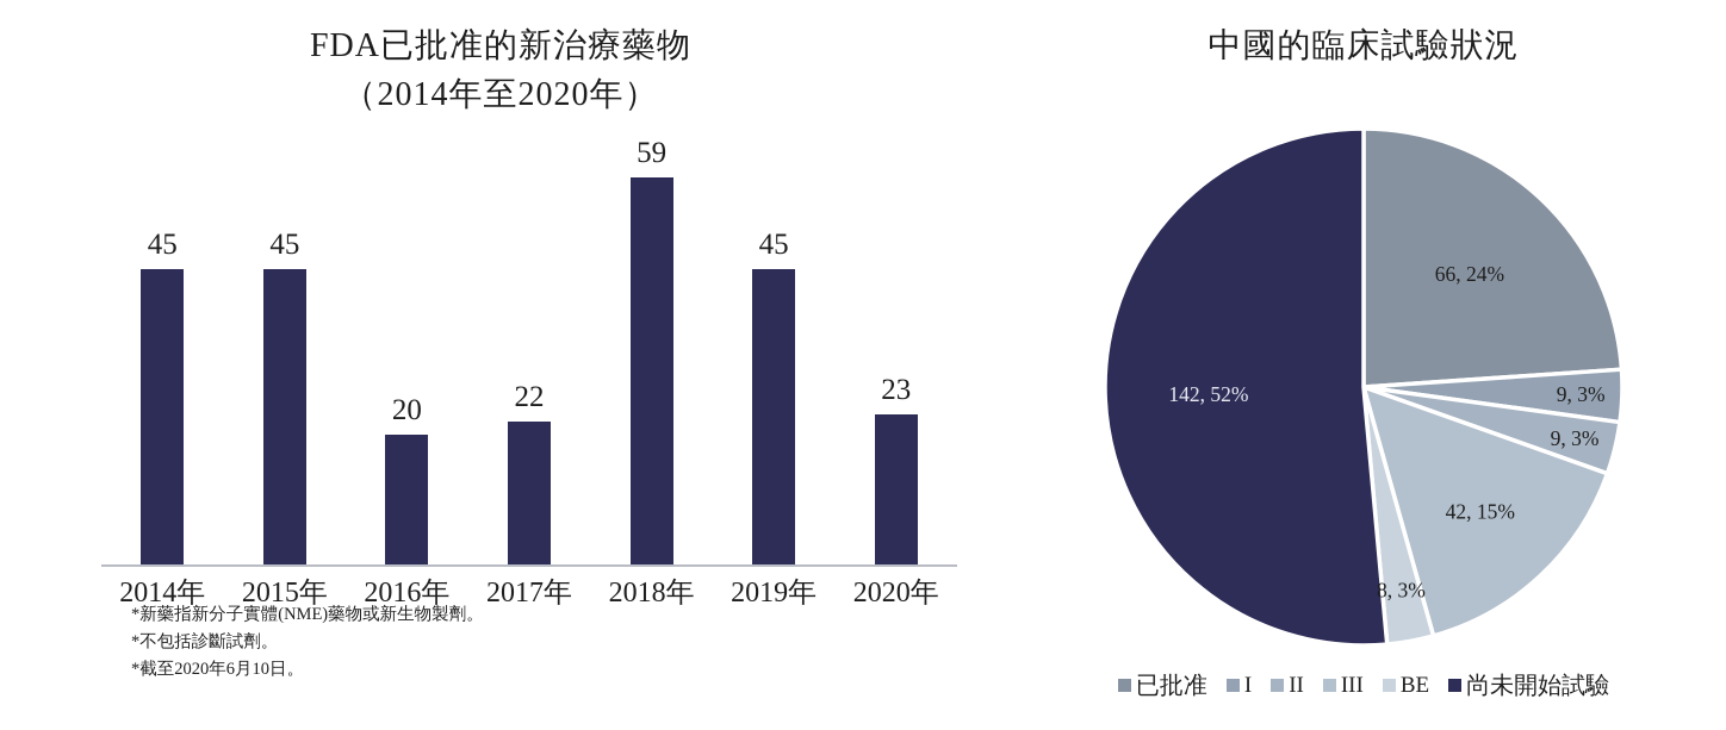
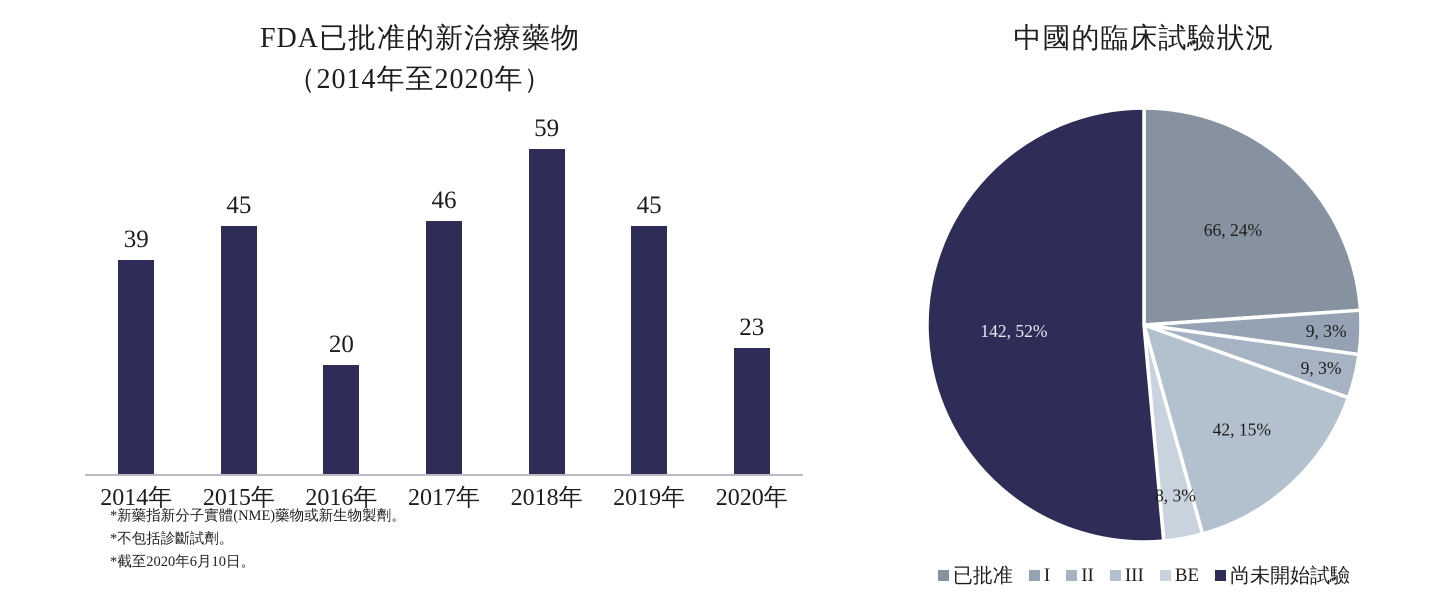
FDA已批准的新治療藥物（2014年至2020年）/2014年: 45 -> 39
FDA已批准的新治療藥物（2014年至2020年）/2017年: 22 -> 46
